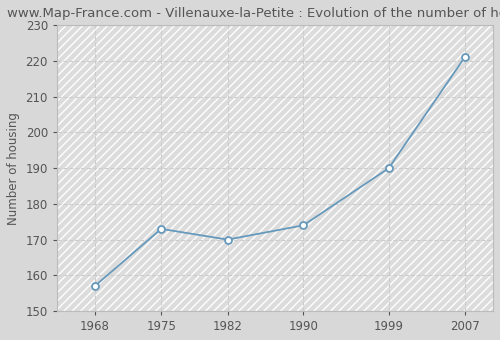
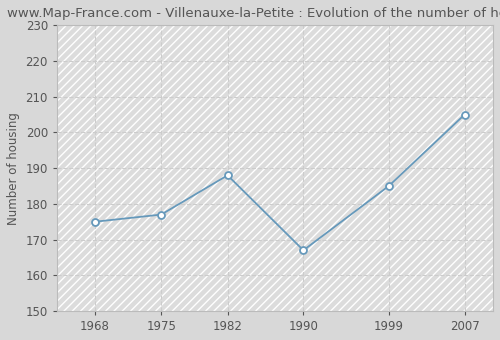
1968: 157 -> 175
1975: 173 -> 177
1982: 170 -> 188
1990: 174 -> 167
1999: 190 -> 185
2007: 221 -> 205
